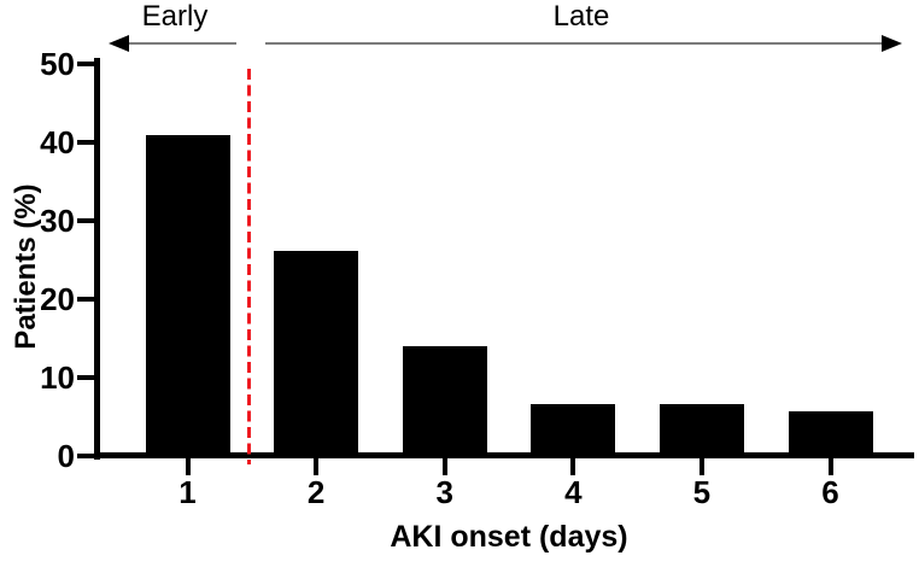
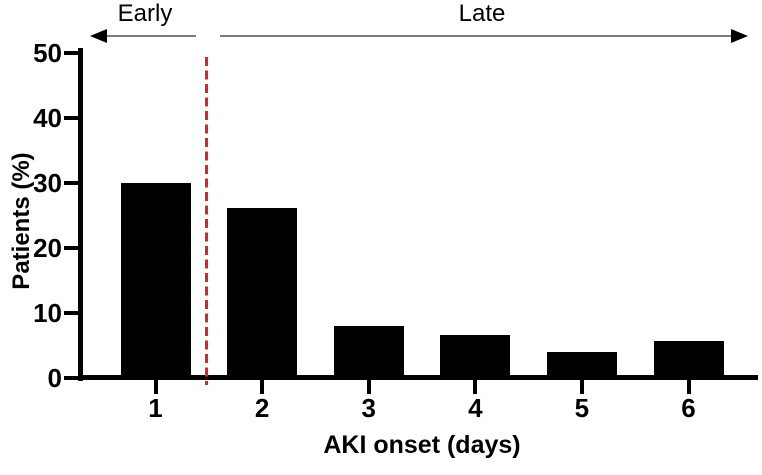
1: 41 -> 30
3: 14 -> 8
5: 6 -> 4
